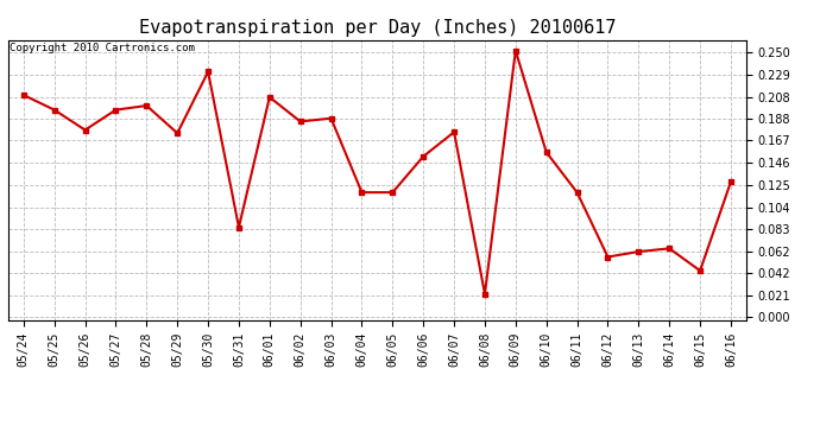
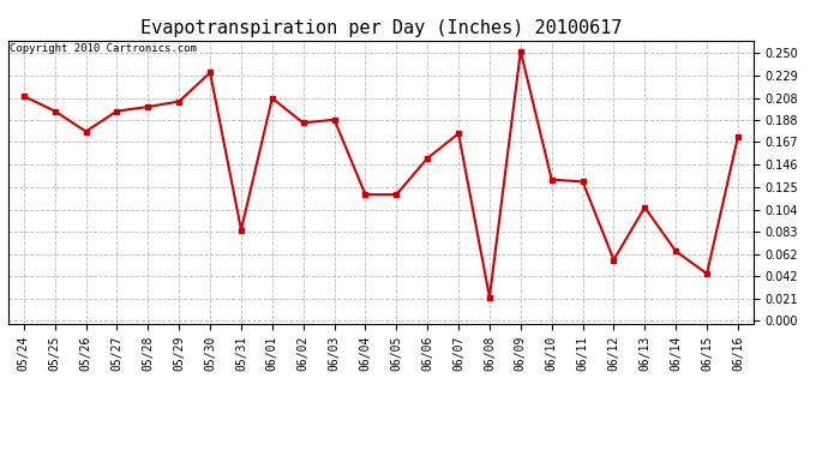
05/29: 0.174 -> 0.205
06/10: 0.156 -> 0.132
06/11: 0.118 -> 0.130
06/13: 0.062 -> 0.106
06/16: 0.128 -> 0.172
